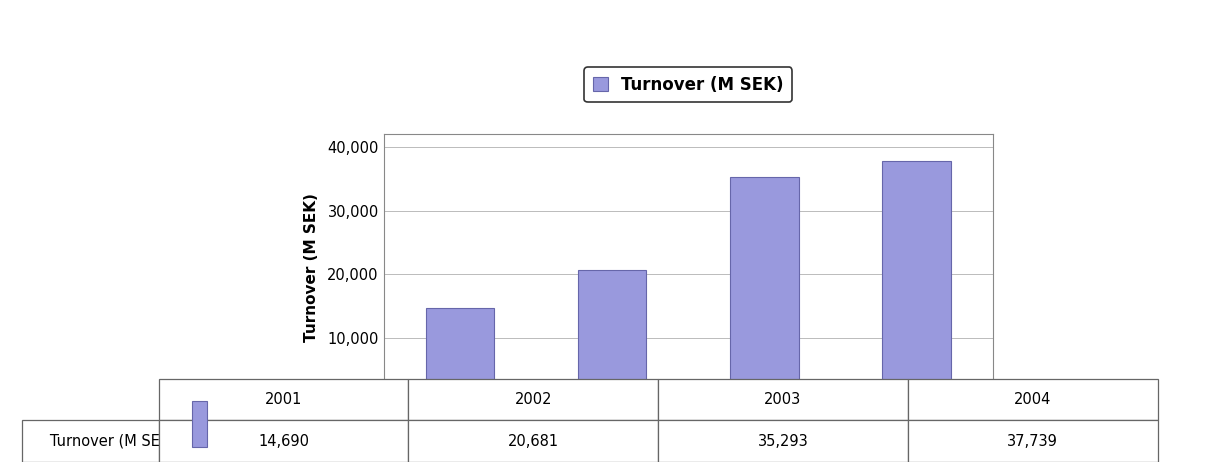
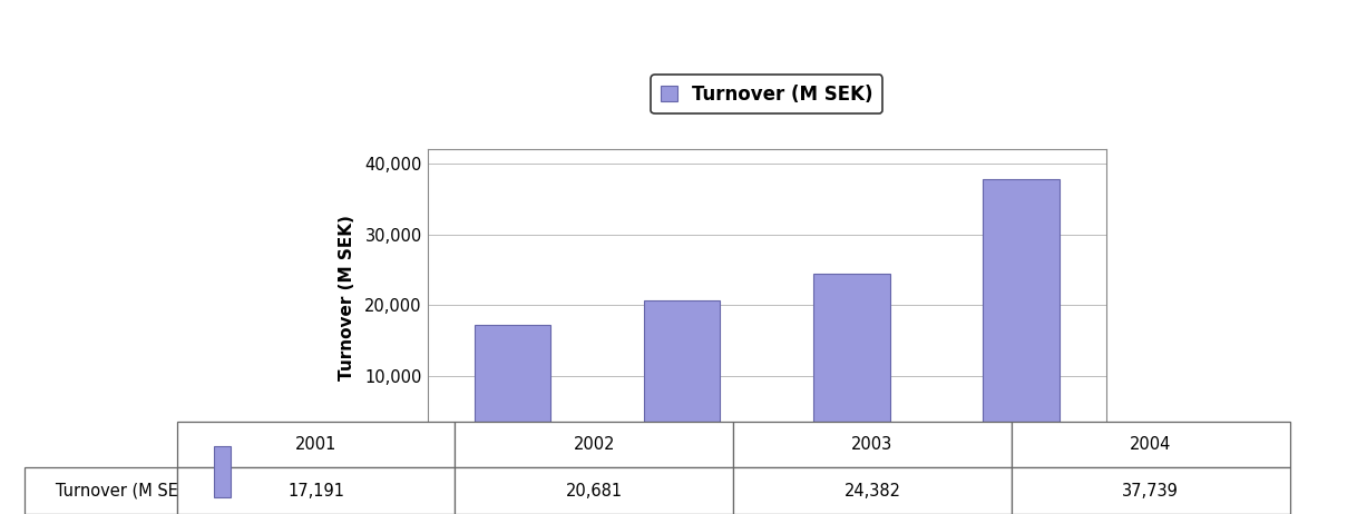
2001: 14,690 -> 17,191
2003: 35,293 -> 24,382
